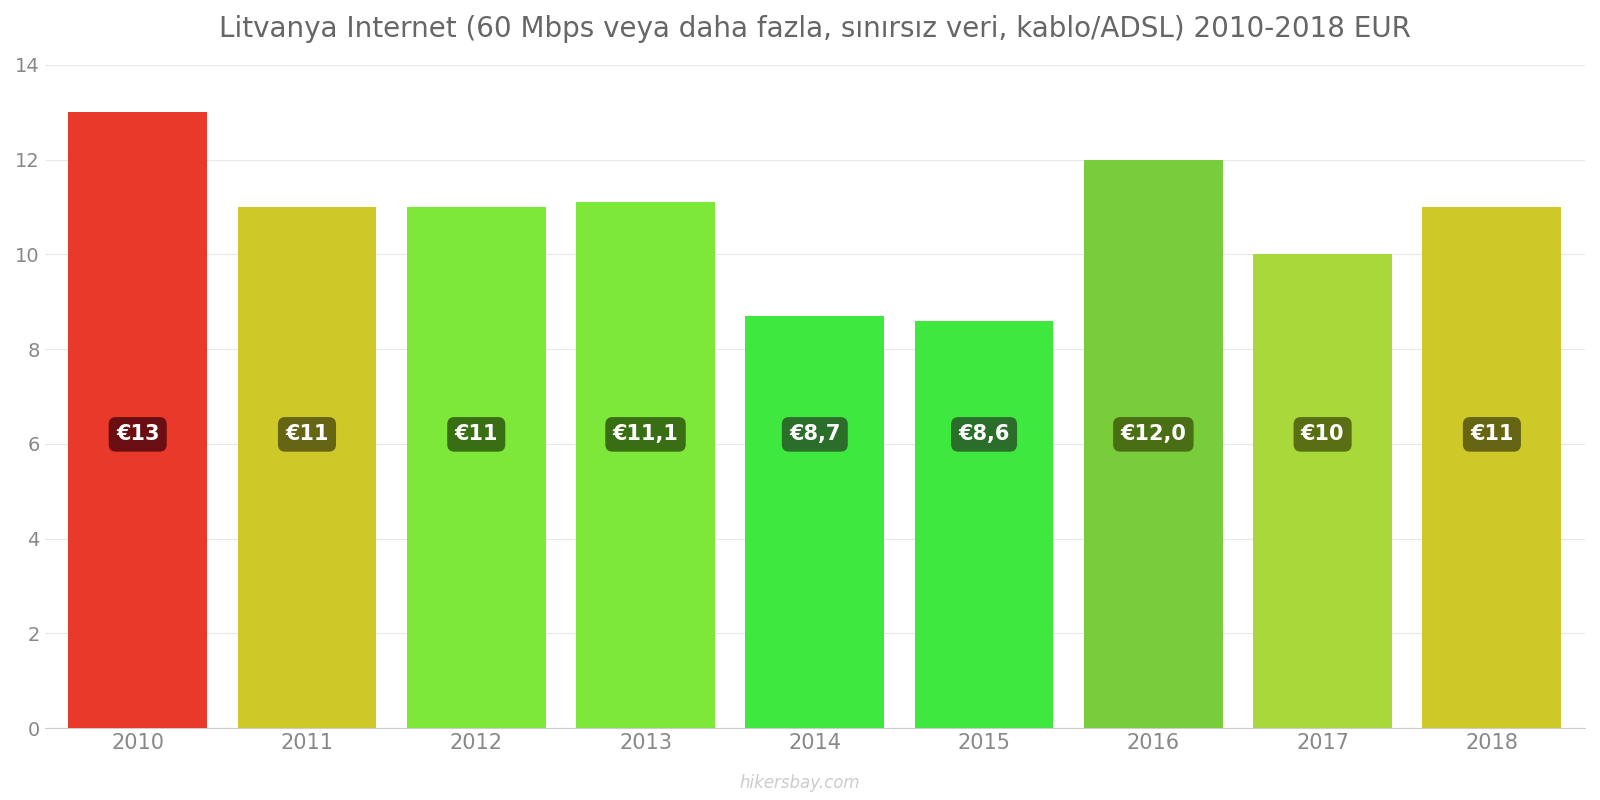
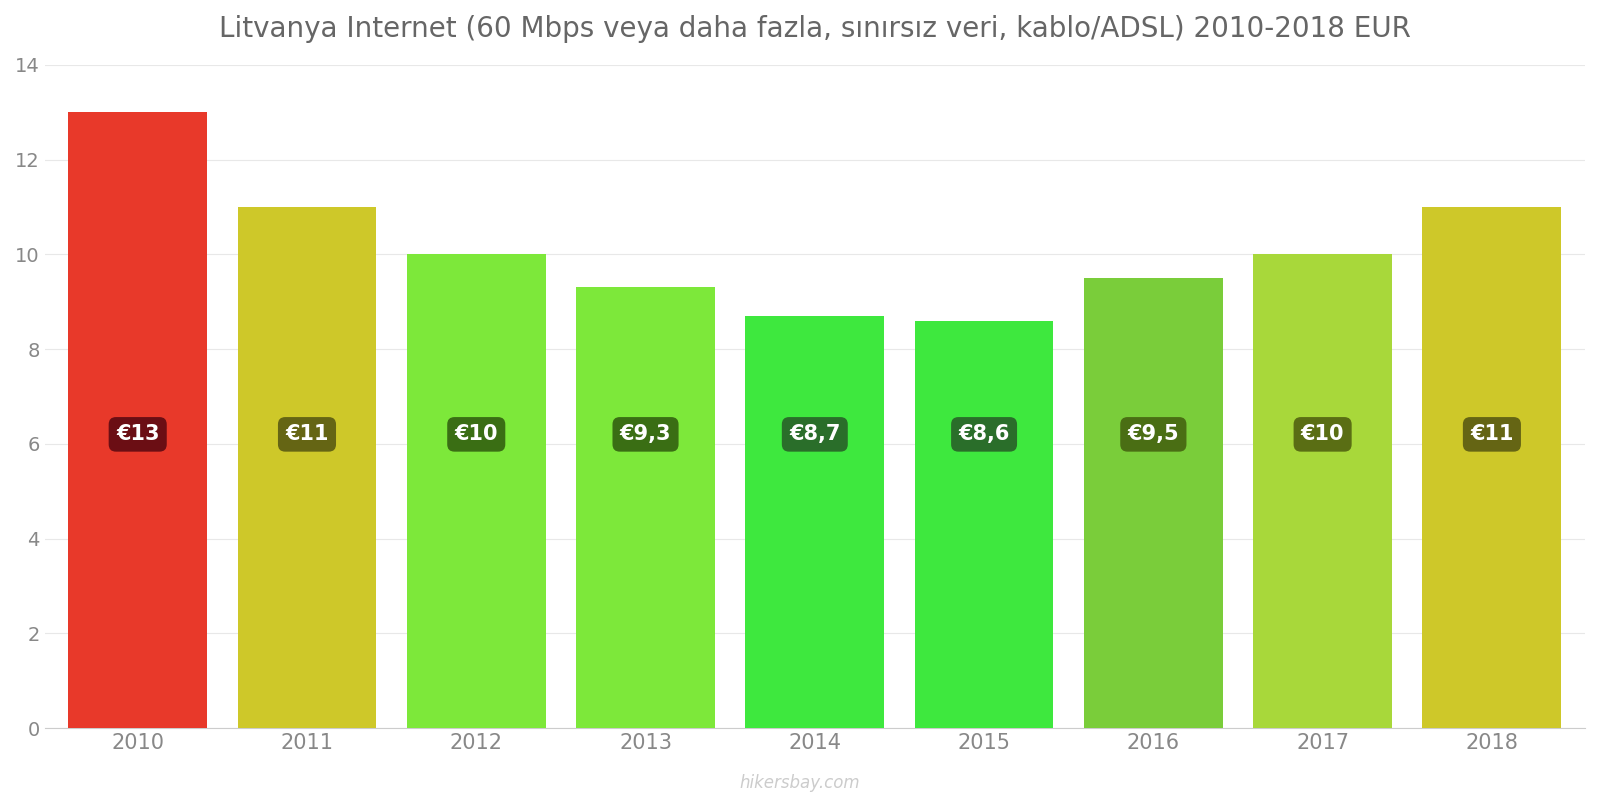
2012: €11 -> €10
2013: €11,1 -> €9,3
2016: €12,0 -> €9,5
